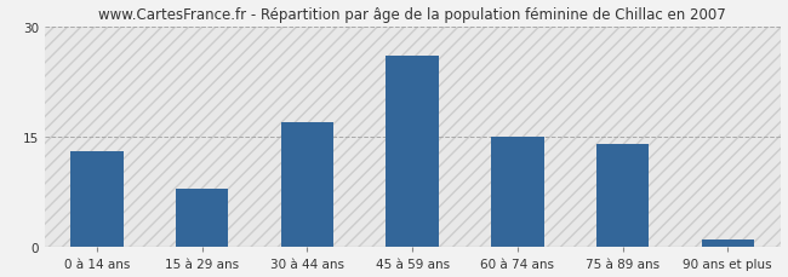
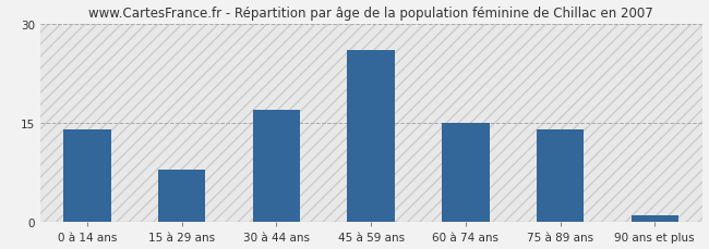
0 à 14 ans: 13 -> 14
